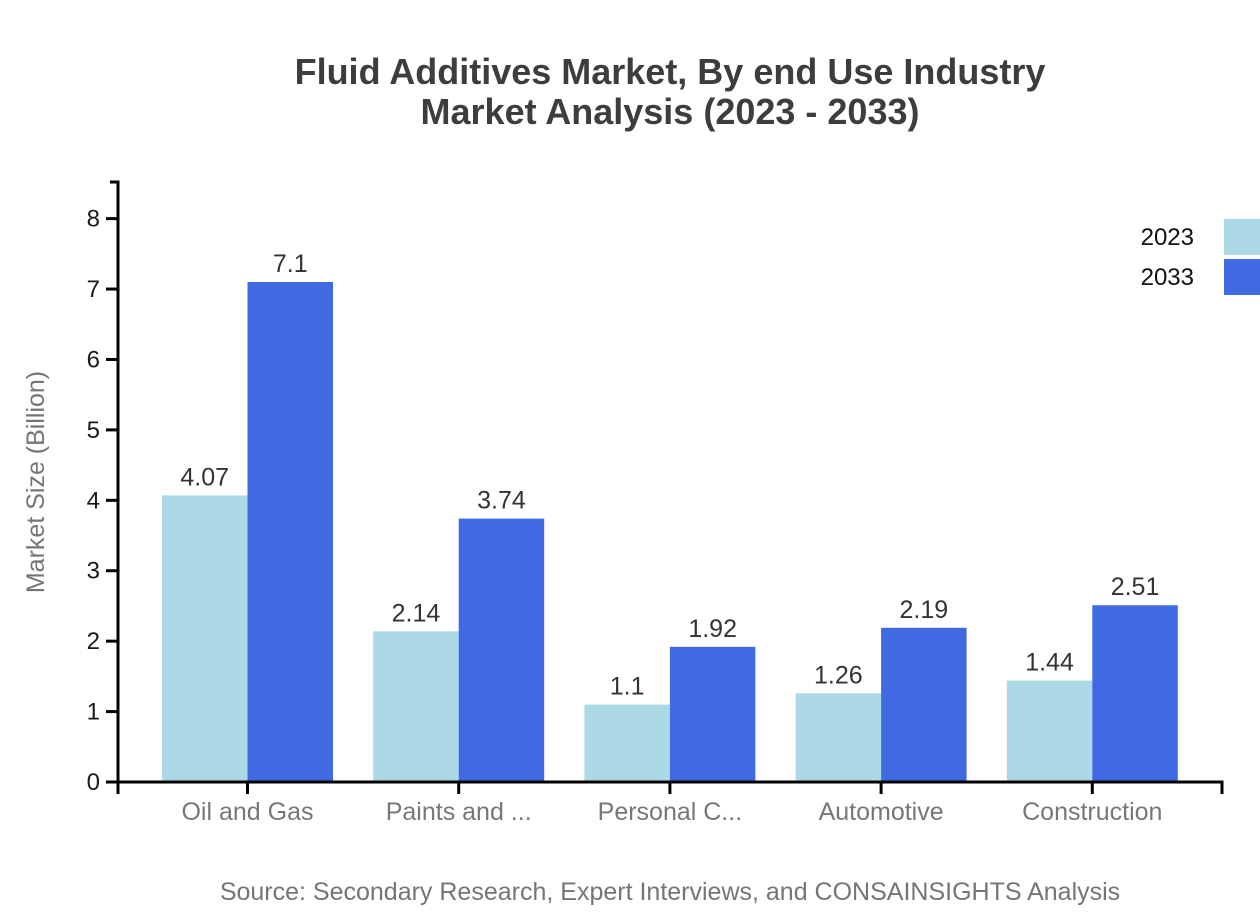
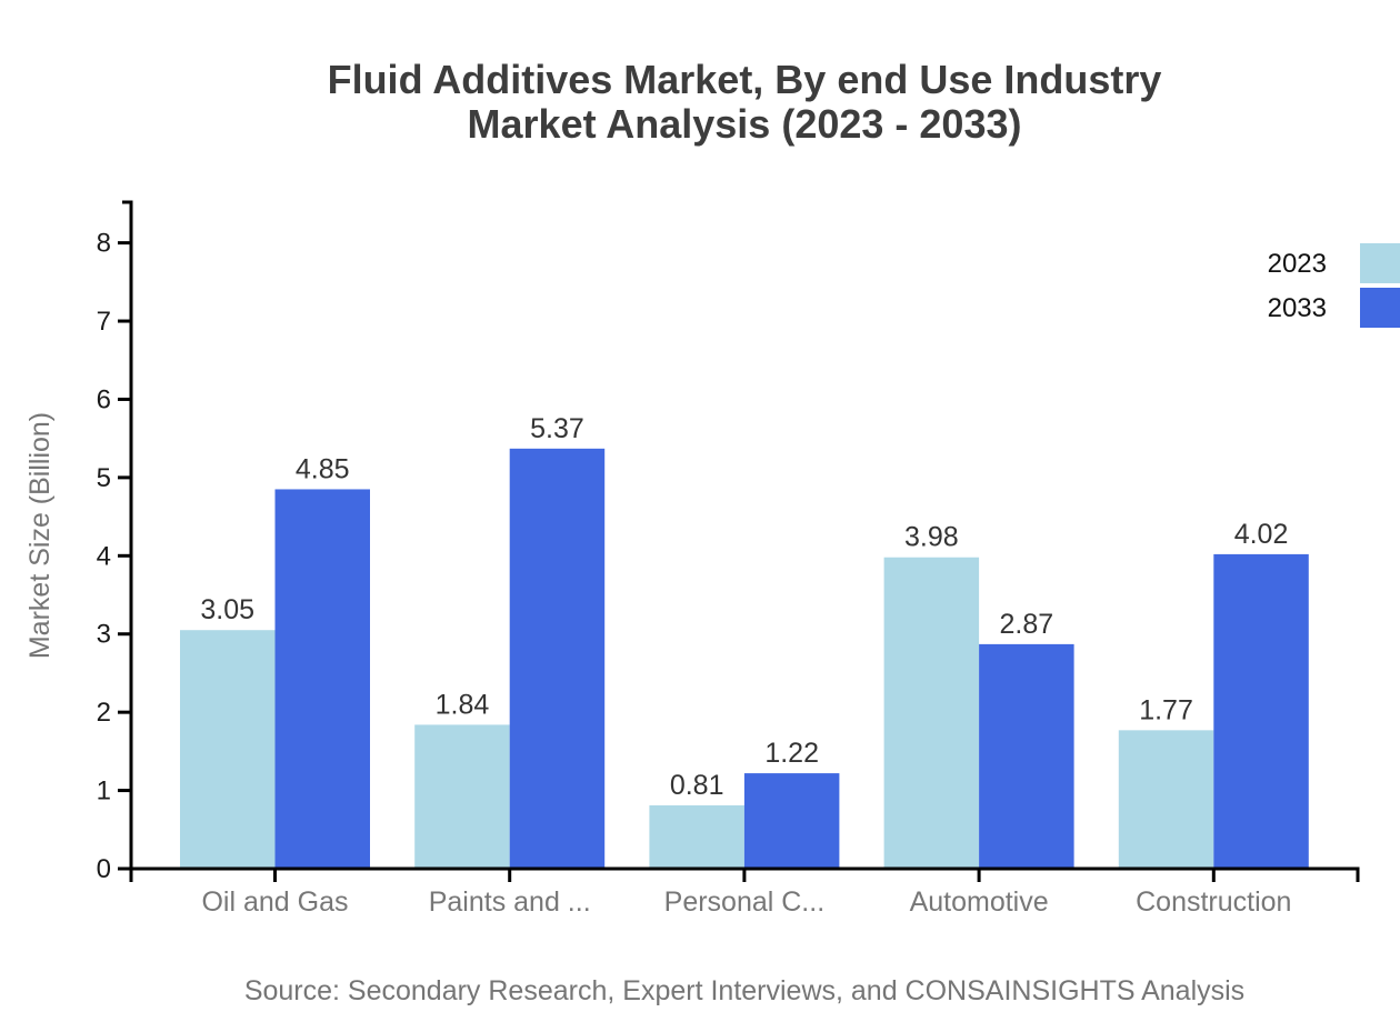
2023/Oil and Gas: 4.07 -> 3.05
2033/Oil and Gas: 7.1 -> 4.85
2023/Paints and ...: 2.14 -> 1.84
2033/Paints and ...: 3.74 -> 5.37
2023/Personal C...: 1.1 -> 0.81
2033/Personal C...: 1.92 -> 1.22
2023/Automotive: 1.26 -> 3.98
2033/Automotive: 2.19 -> 2.87
2023/Construction: 1.44 -> 1.77
2033/Construction: 2.51 -> 4.02
